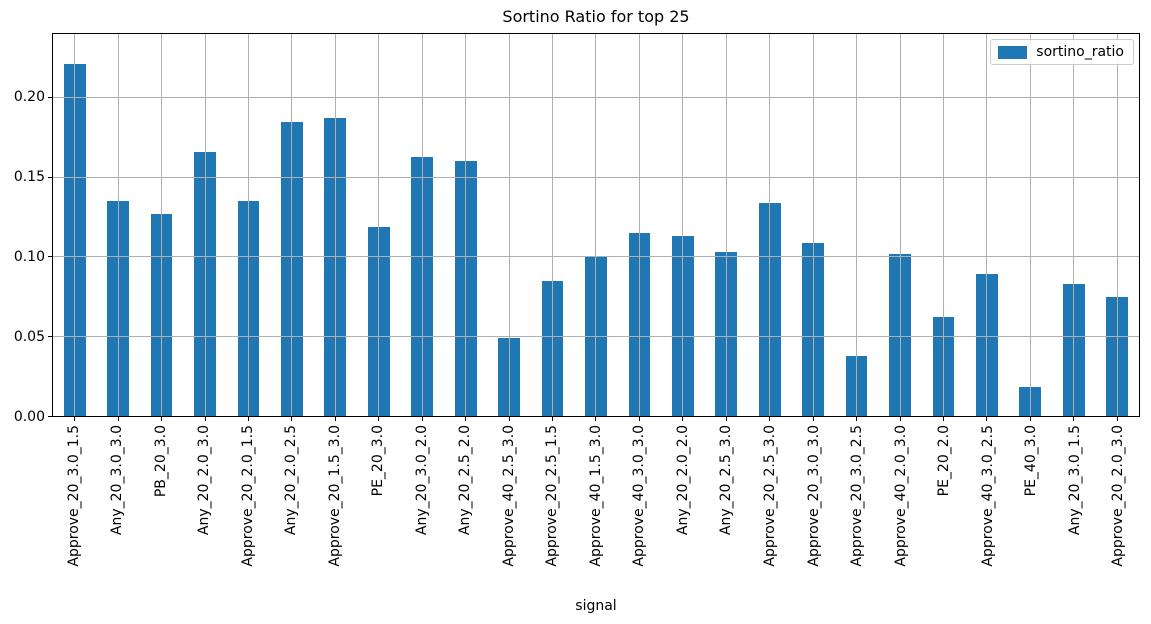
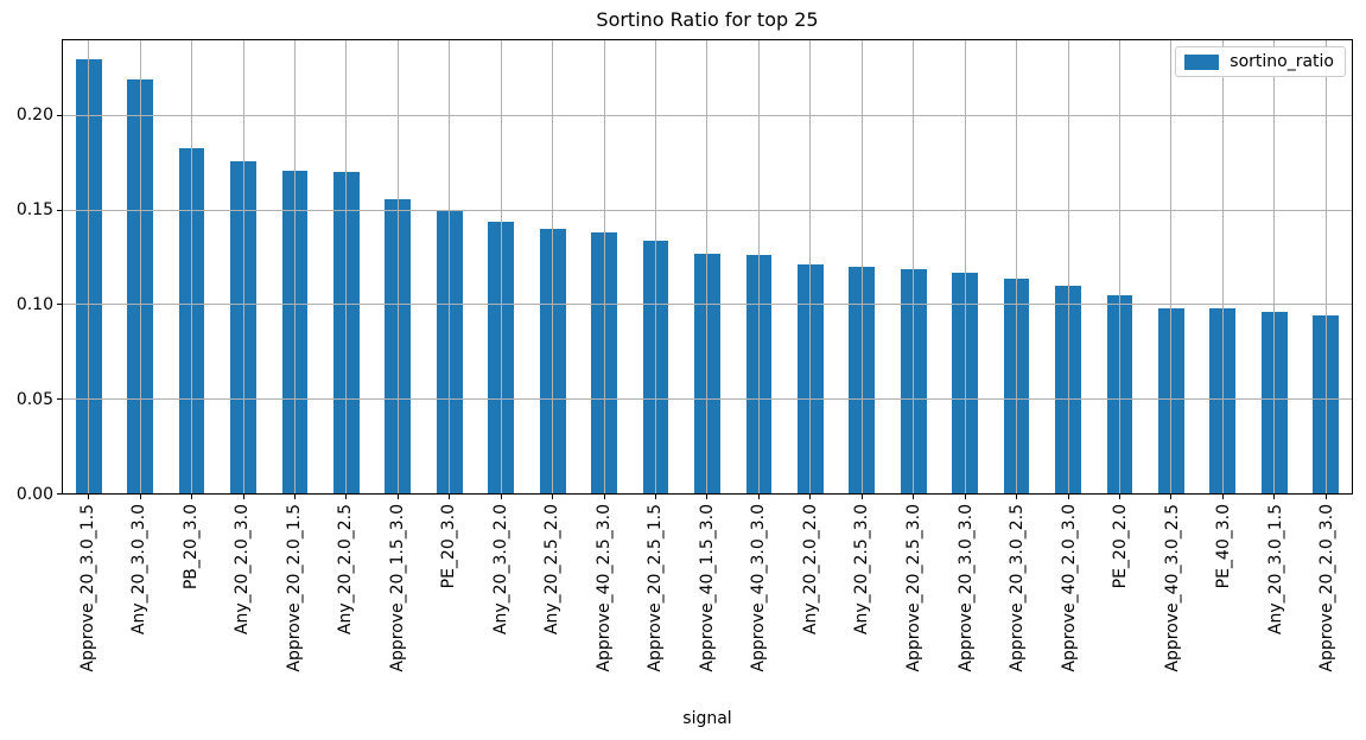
Approve_20_3.0_1.5: 0.221 -> 0.230
Any_20_3.0_3.0: 0.135 -> 0.219
PB_20_3.0: 0.127 -> 0.183
Any_20_2.0_3.0: 0.166 -> 0.176
Approve_20_2.0_1.5: 0.135 -> 0.171
Any_20_2.0_2.5: 0.185 -> 0.170
Approve_20_1.5_3.0: 0.187 -> 0.156
PE_20_3.0: 0.119 -> 0.150
Any_20_3.0_2.0: 0.163 -> 0.144
Any_20_2.5_2.0: 0.160 -> 0.140
Approve_40_2.5_3.0: 0.049 -> 0.138
Approve_20_2.5_1.5: 0.085 -> 0.134
Approve_40_1.5_3.0: 0.100 -> 0.127
Approve_40_3.0_3.0: 0.115 -> 0.126
Any_20_2.0_2.0: 0.113 -> 0.121
Any_20_2.5_3.0: 0.103 -> 0.120
Approve_20_2.5_3.0: 0.134 -> 0.119
Approve_20_3.0_3.0: 0.109 -> 0.117
Approve_20_3.0_2.5: 0.038 -> 0.114
Approve_40_2.0_3.0: 0.102 -> 0.110
PE_20_2.0: 0.062 -> 0.105
Approve_40_3.0_2.5: 0.089 -> 0.098
PE_40_3.0: 0.018 -> 0.098
Any_20_3.0_1.5: 0.083 -> 0.096
Approve_20_2.0_3.0: 0.075 -> 0.094
